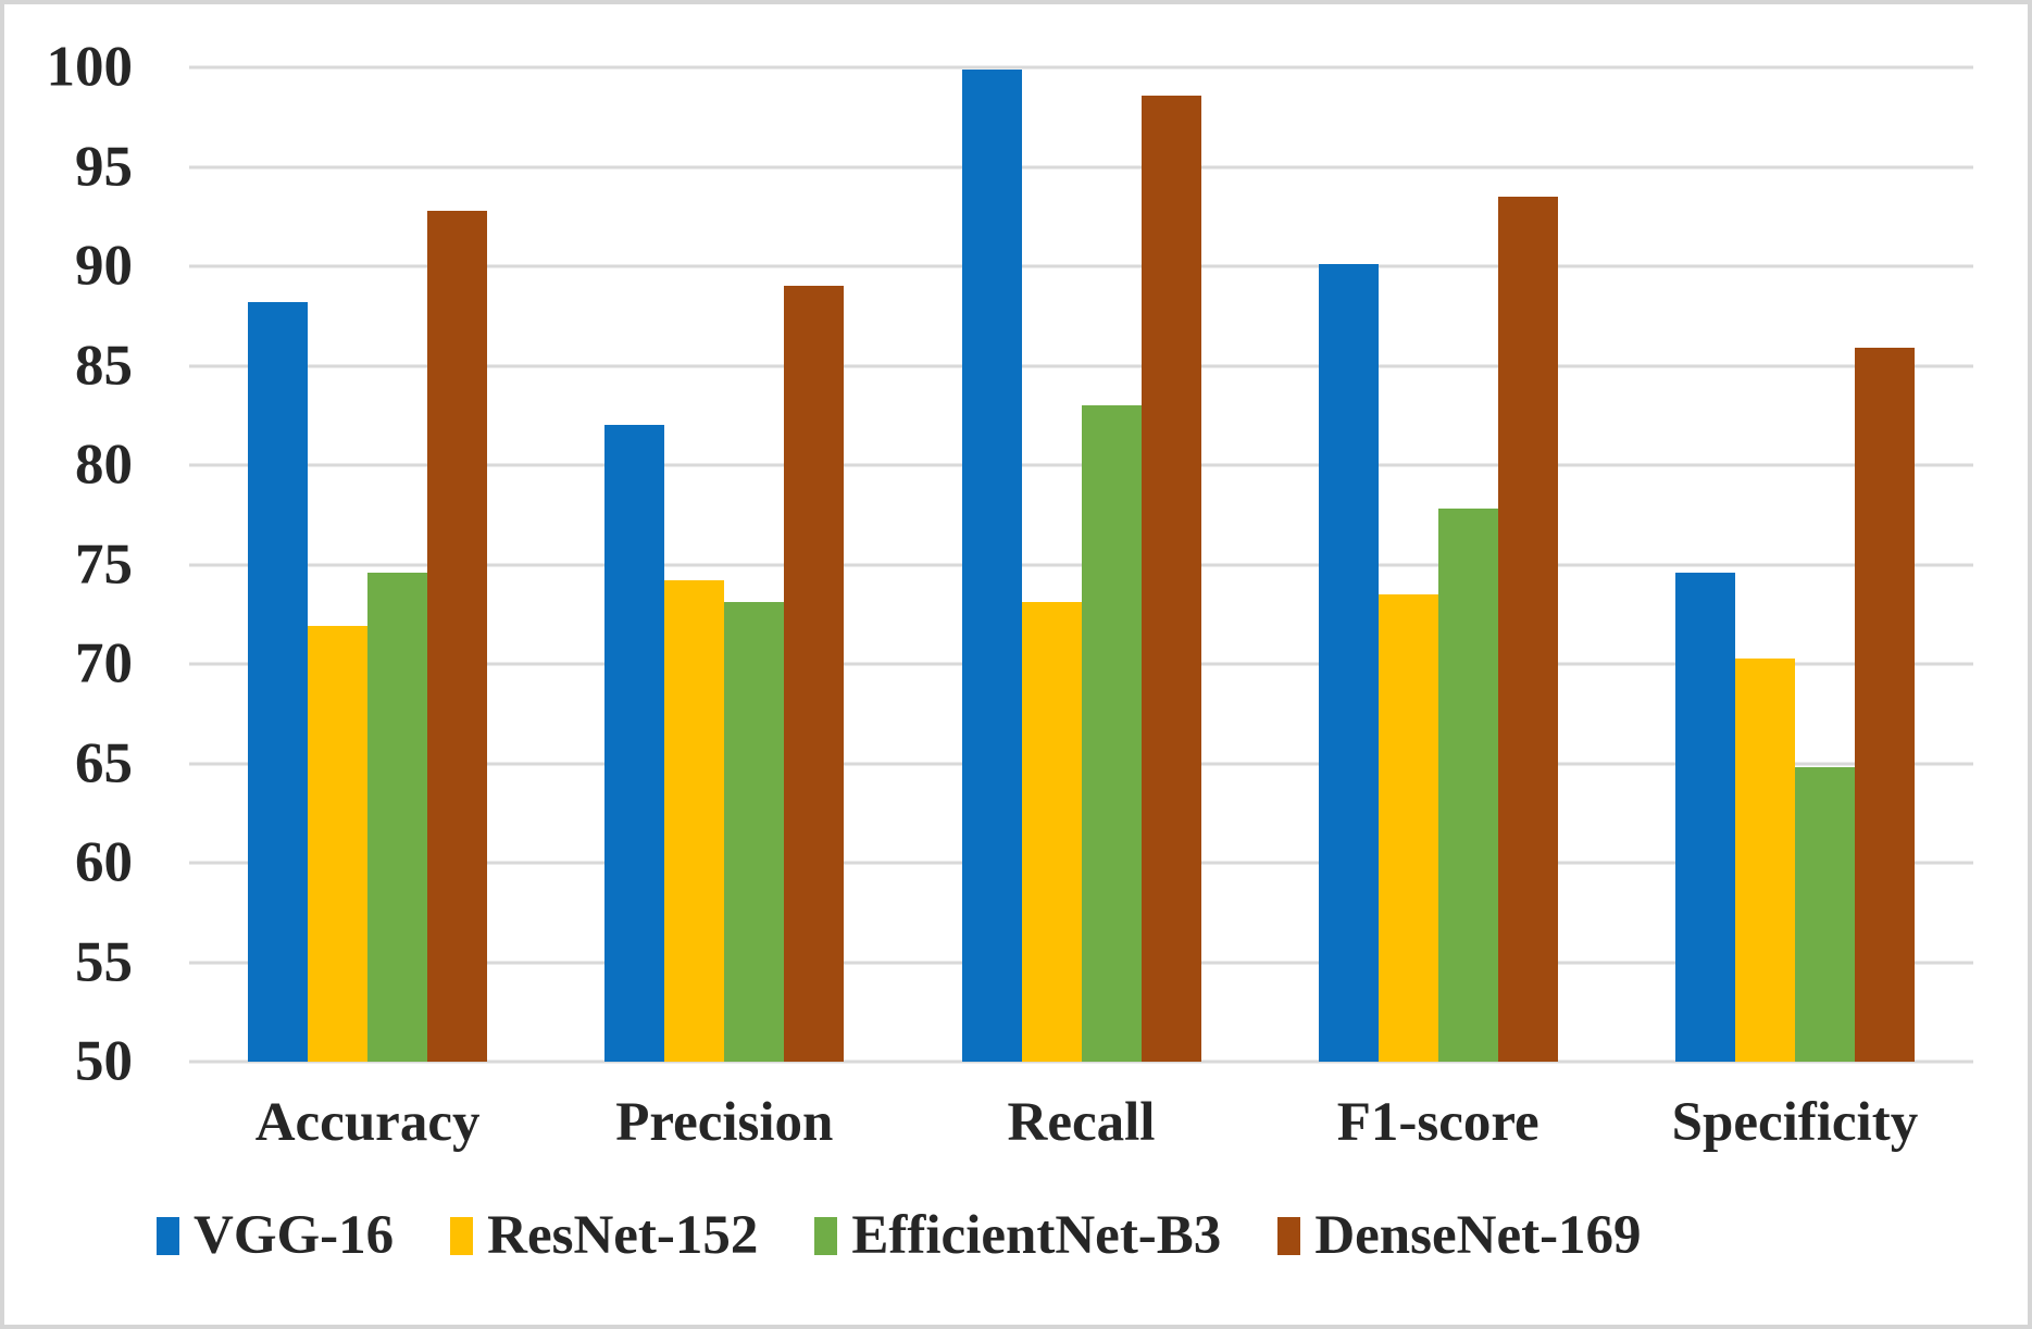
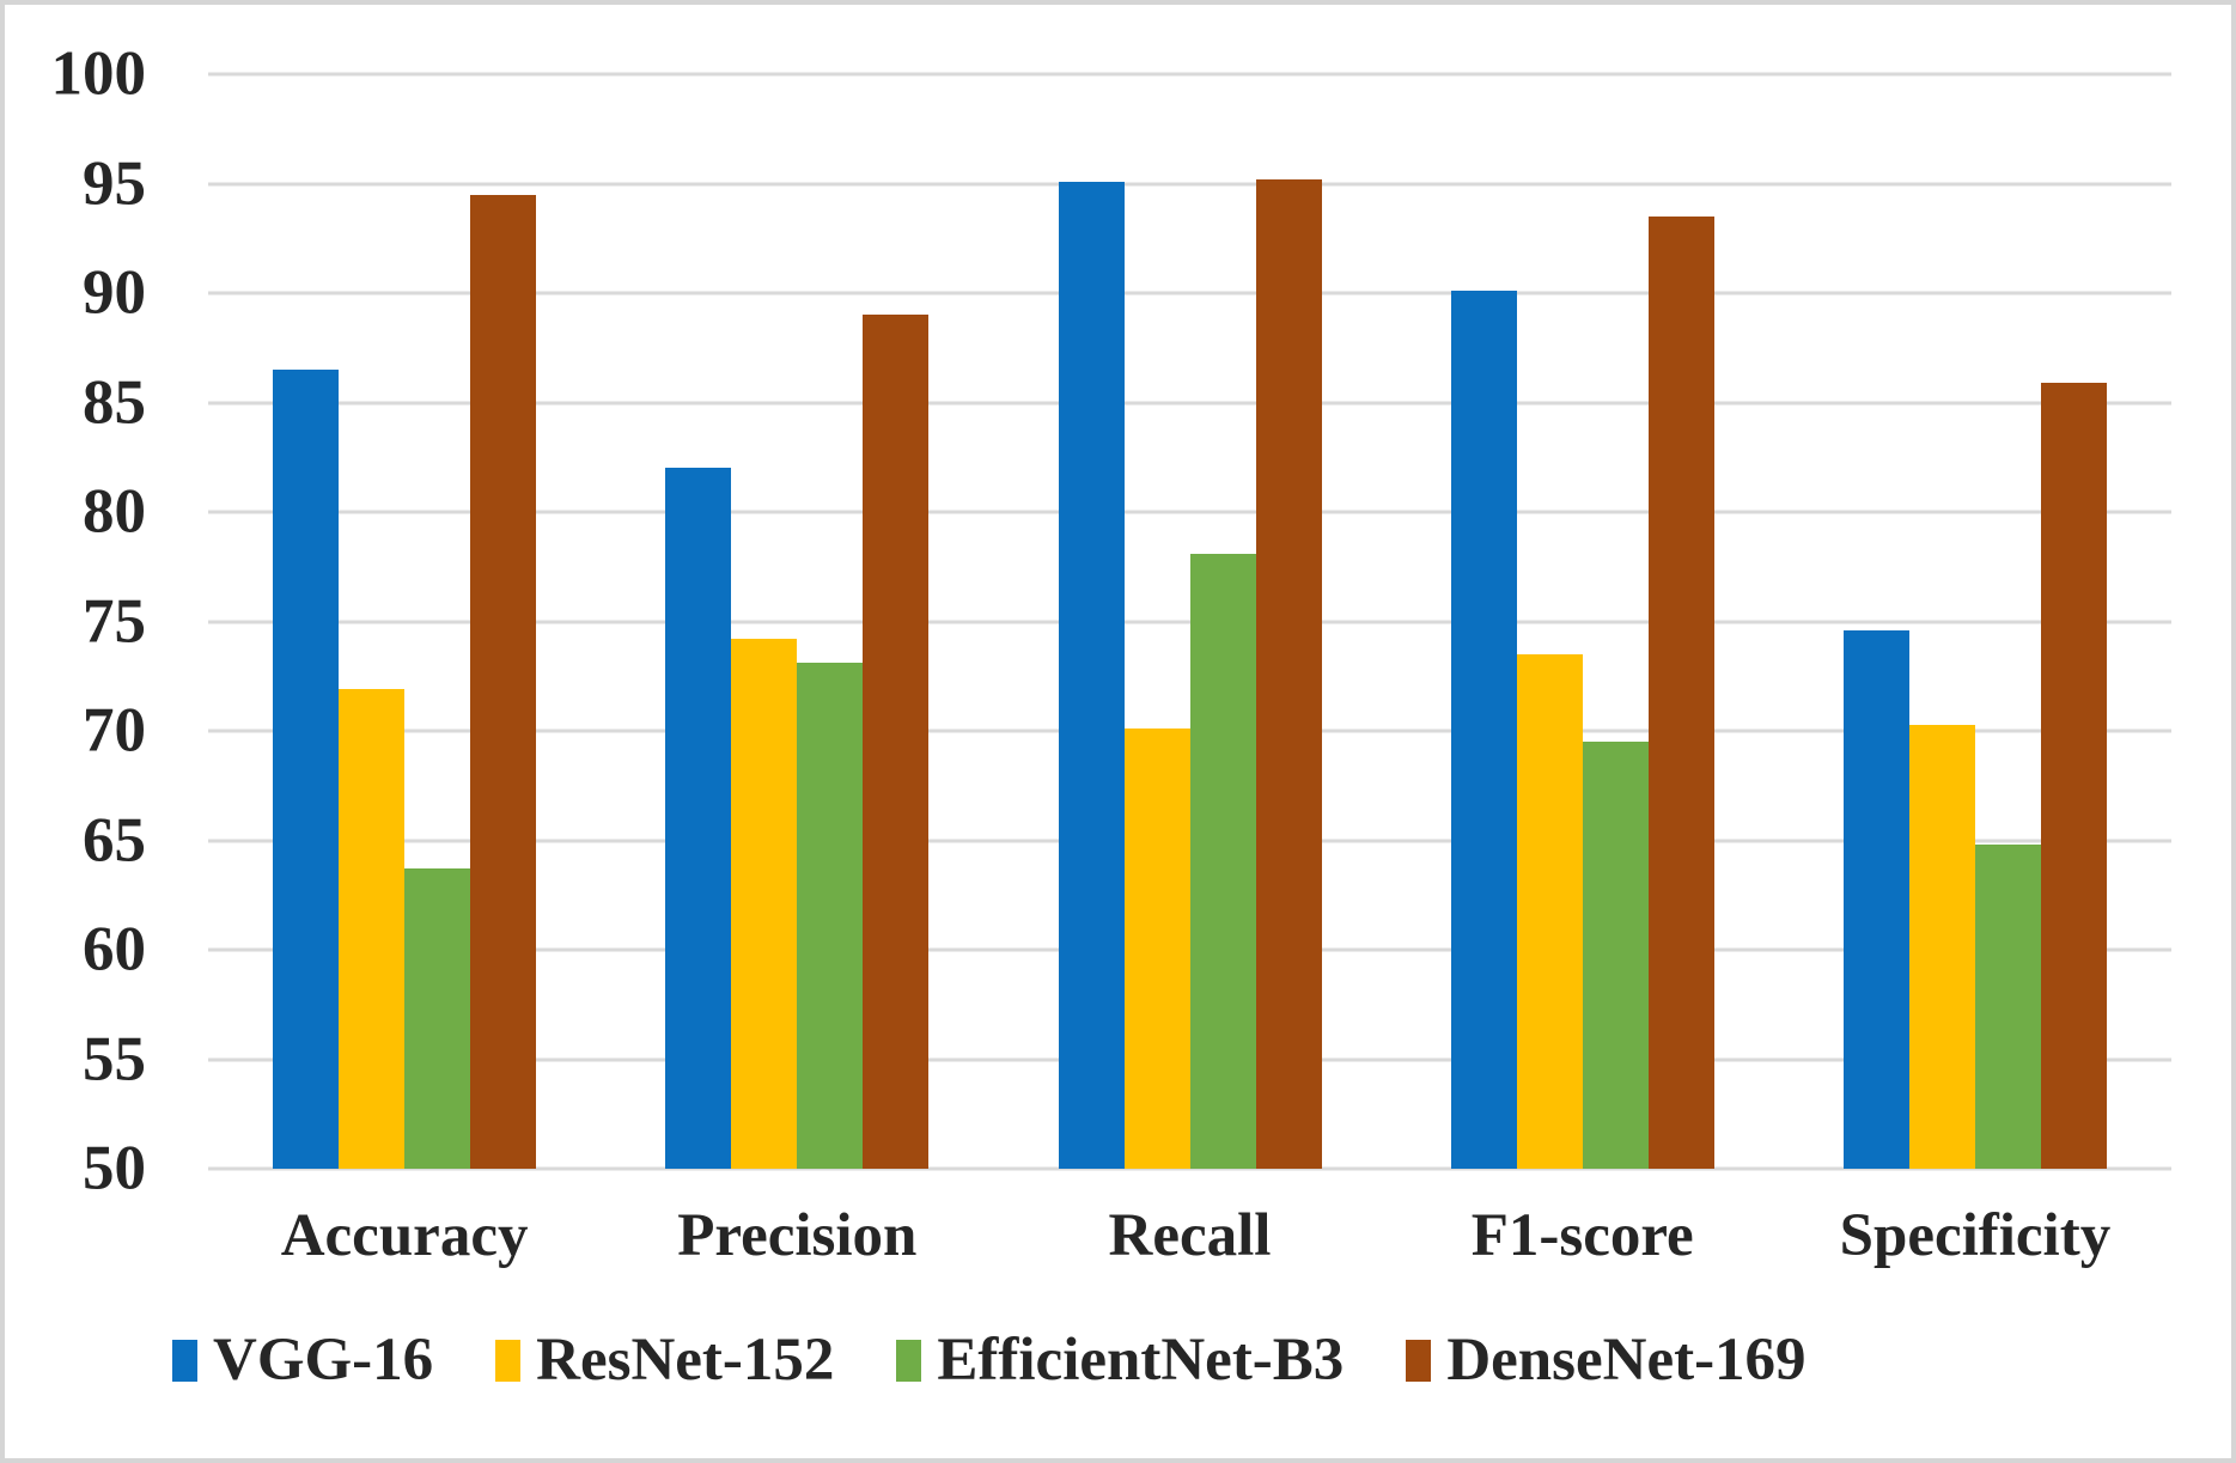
VGG-16/Accuracy: 88.2 -> 86.5
EfficientNet-B3/Accuracy: 74.6 -> 63.7
DenseNet-169/Accuracy: 92.8 -> 94.5
VGG-16/Recall: 99.9 -> 95.1
ResNet-152/Recall: 73.1 -> 70.1
EfficientNet-B3/Recall: 83.0 -> 78.1
DenseNet-169/Recall: 98.6 -> 95.2
EfficientNet-B3/F1-score: 77.8 -> 69.5
